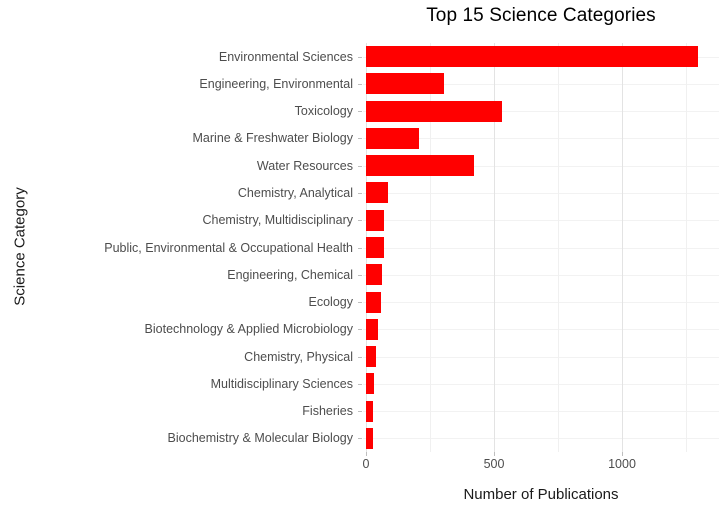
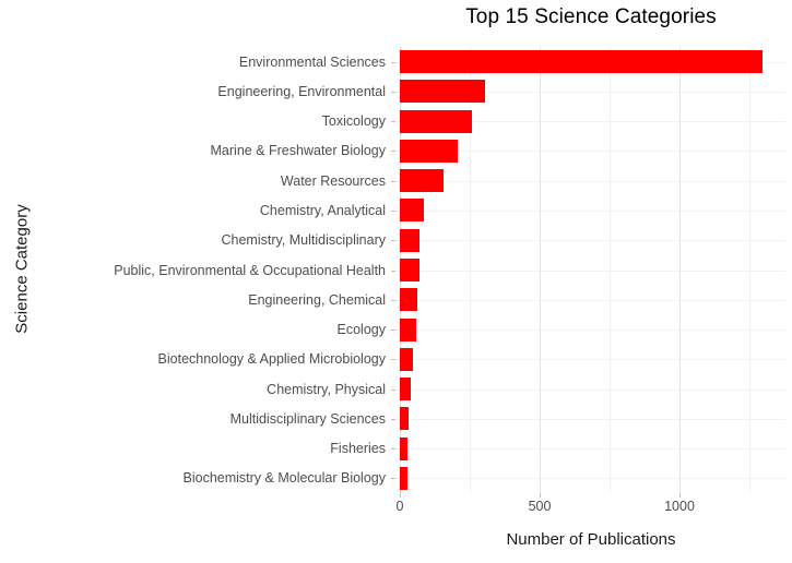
Toxicology: 530 -> 260
Water Resources: 420 -> 160
